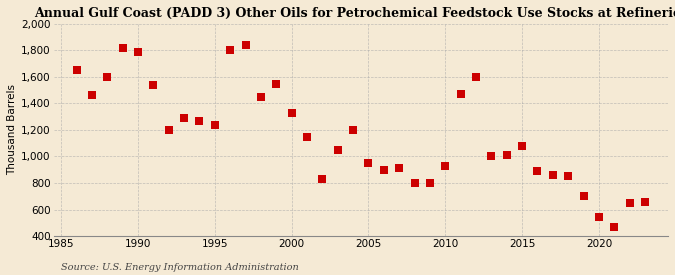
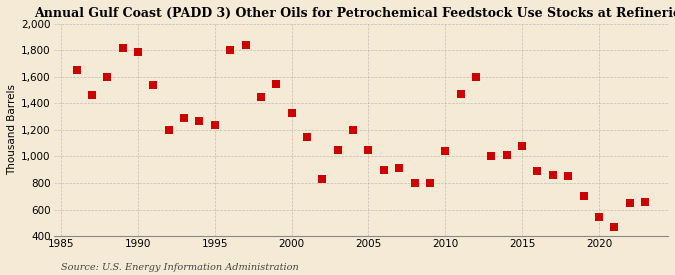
2005: 950 -> 1,050
2010: 930 -> 1,040
